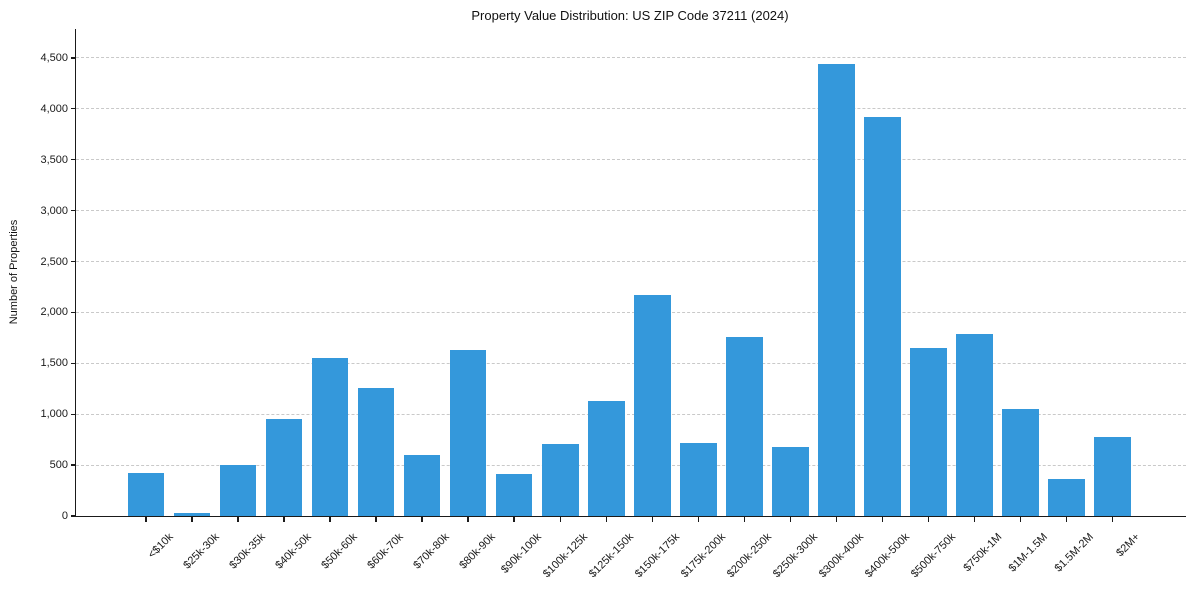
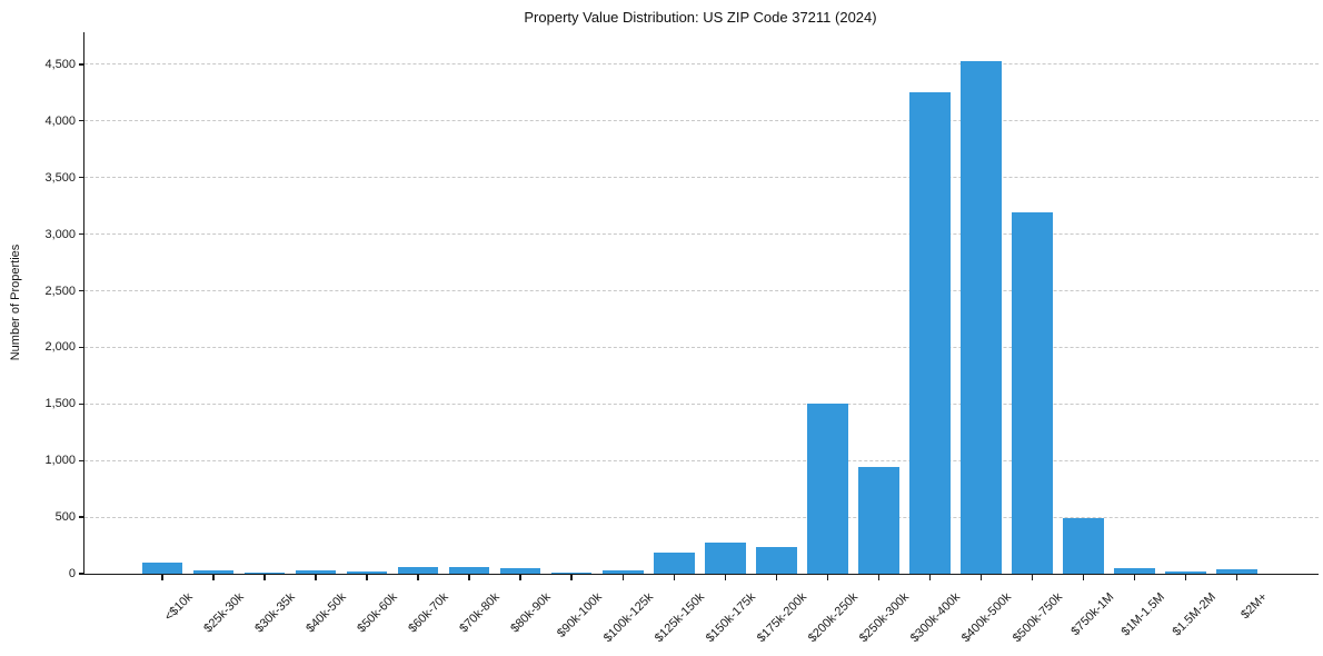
<$10k: 420 -> 100
$30k-35k: 500 -> 10
$40k-50k: 950 -> 30
$50k-60k: 1550 -> 20
$60k-70k: 1260 -> 60
$70k-80k: 600 -> 60
$80k-90k: 1630 -> 50
$90k-100k: 410 -> 10
$100k-125k: 710 -> 20
$125k-150k: 1130 -> 190
$150k-175k: 2170 -> 280
$175k-200k: 720 -> 240
$200k-250k: 1760 -> 1500
$250k-300k: 680 -> 940
$300k-400k: 4440 -> 4250
$400k-500k: 3920 -> 4530
$500k-750k: 1650 -> 3190
$750k-1M: 1790 -> 490
$1M-1.5M: 1050 -> 50
$1.5M-2M: 360 -> 20
$2M+: 780 -> 40
